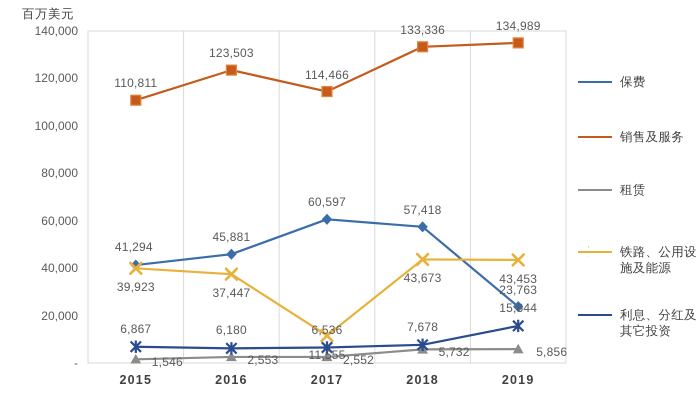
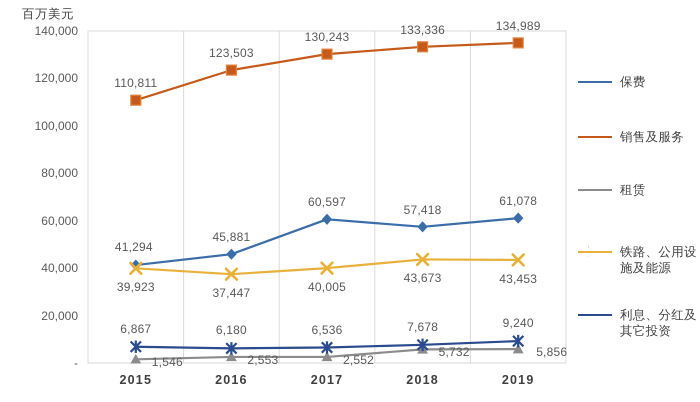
销售及服务/2017: 114,466 -> 130,243
铁路、公用设施及能源/2017: 11,555 -> 40,005
保费/2019: 23,763 -> 61,078
利息、分红及其它投资/2019: 15,644 -> 9,240
